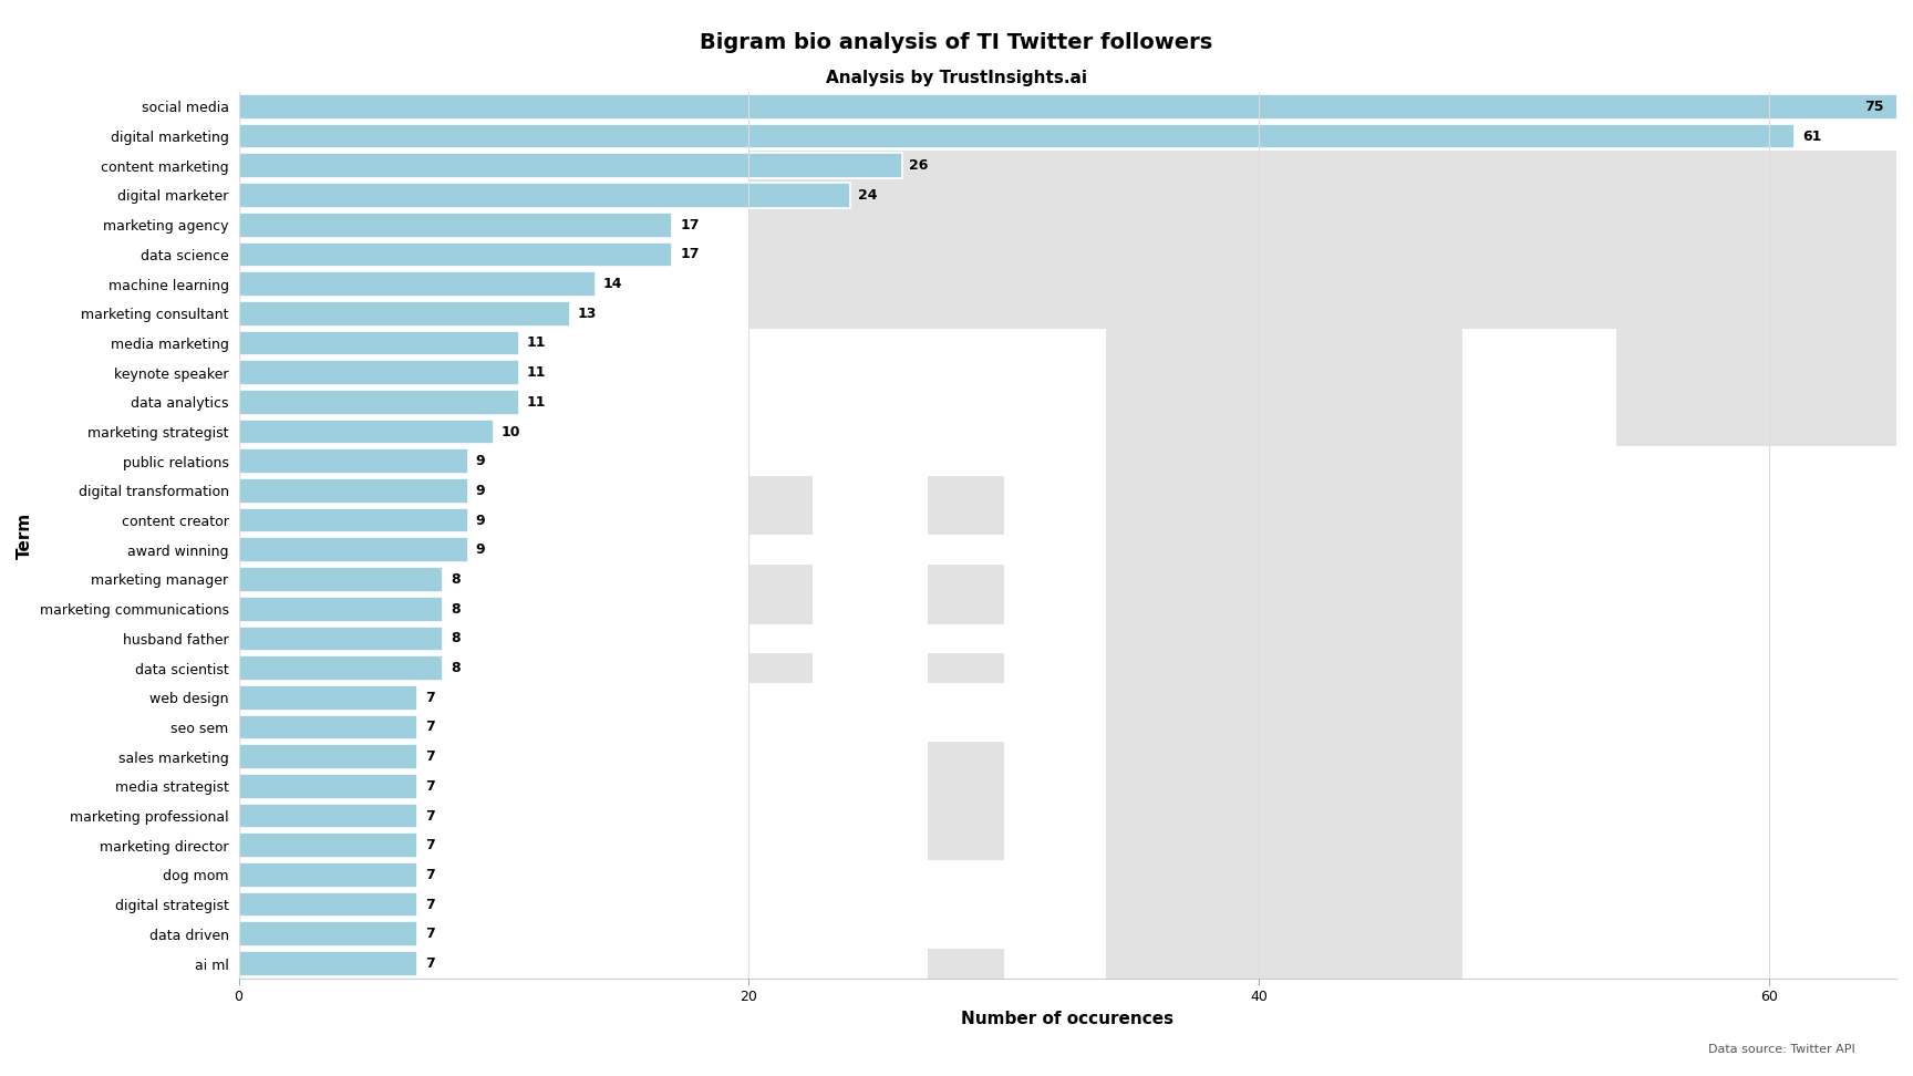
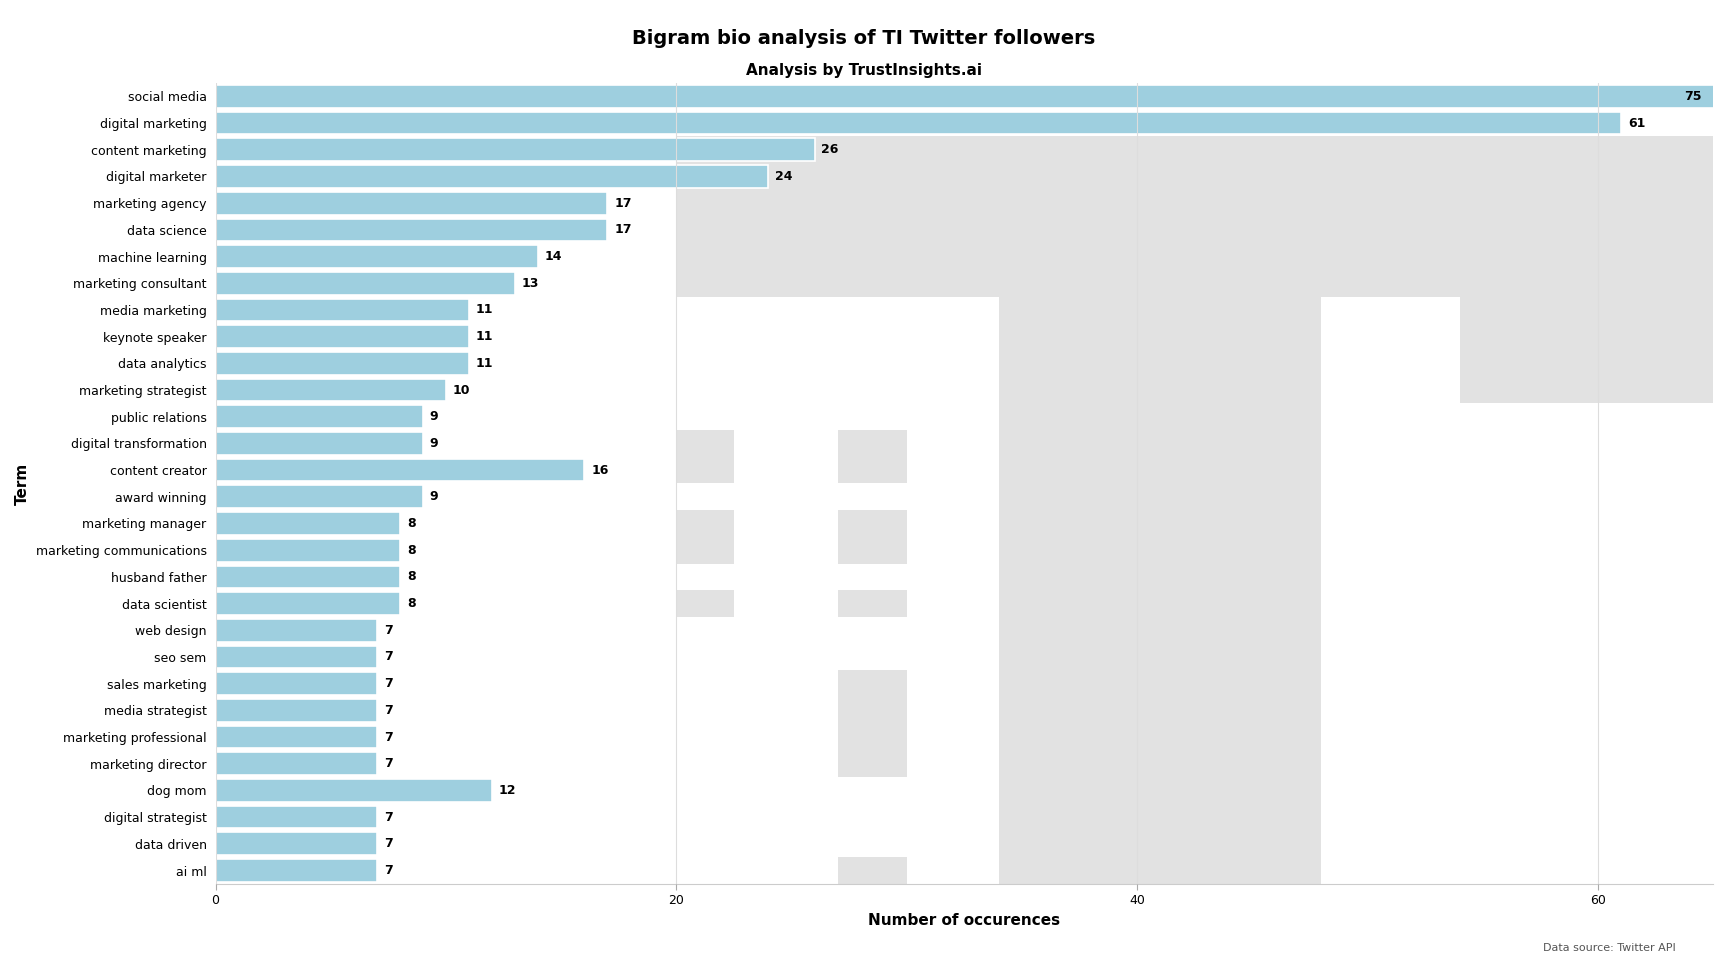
content creator: 9 -> 16
dog mom: 7 -> 12
